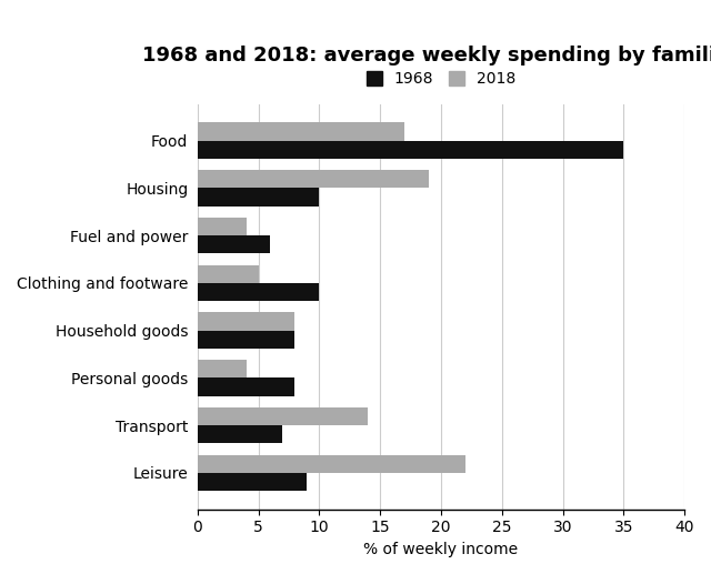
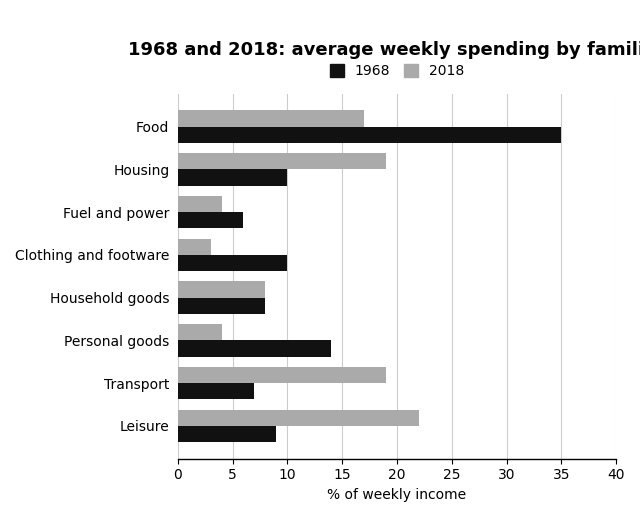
2018/Clothing and footware: 5 -> 3
1968/Personal goods: 8 -> 14
2018/Transport: 14 -> 19
